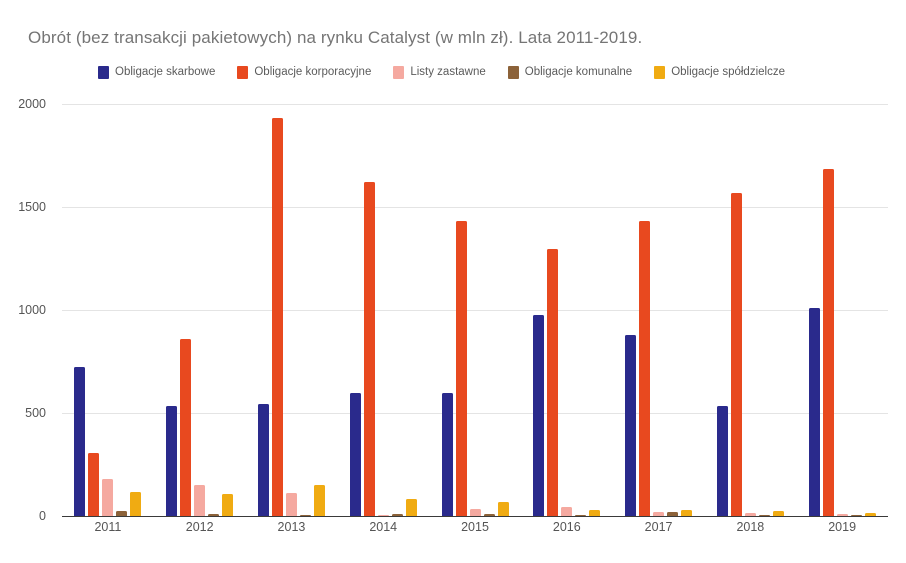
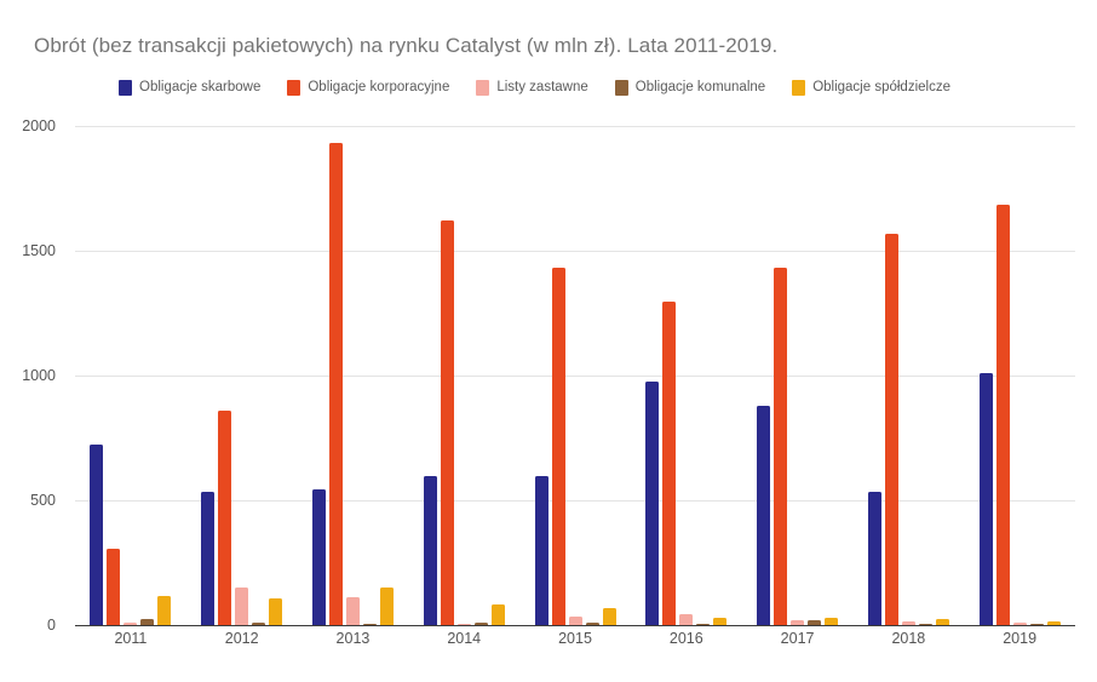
Listy zastawne/2011: 180 -> 10
